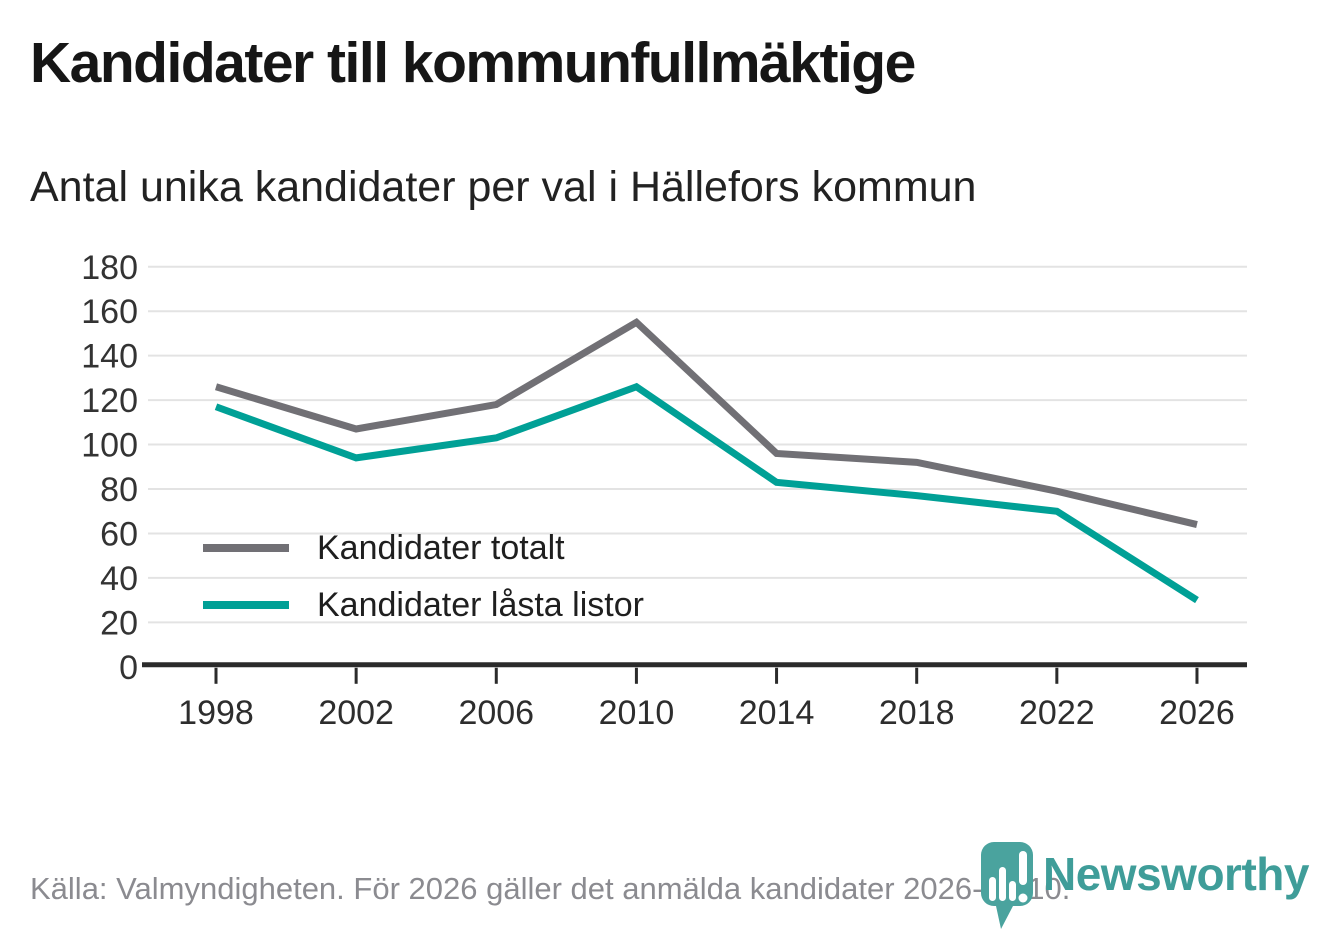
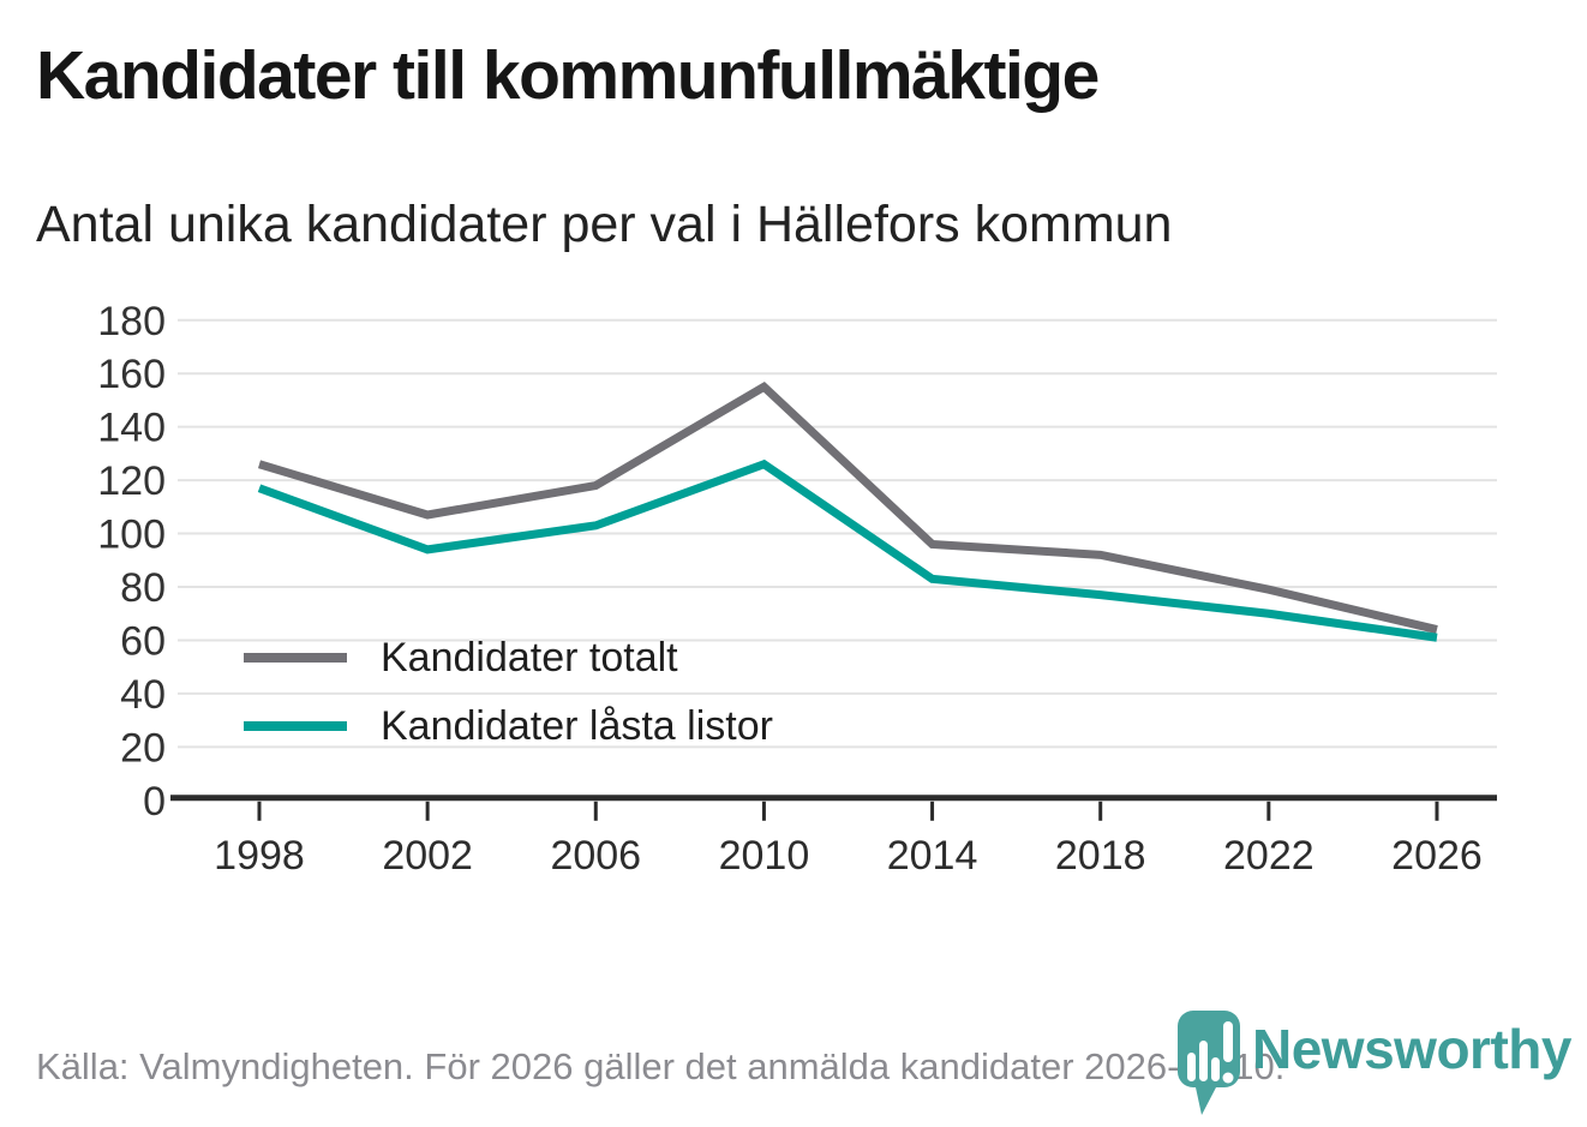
Kandidater låsta listor/2026: 30 -> 61
